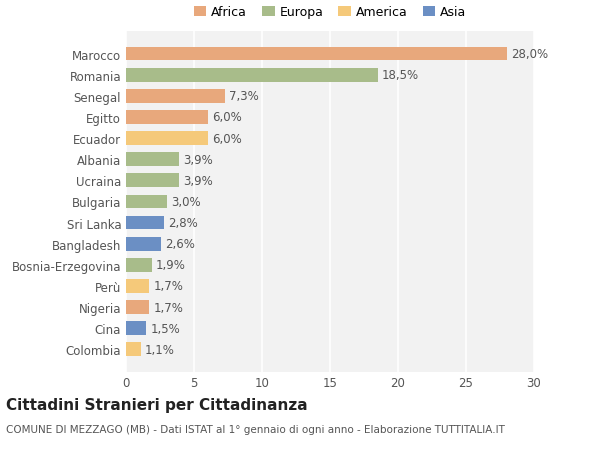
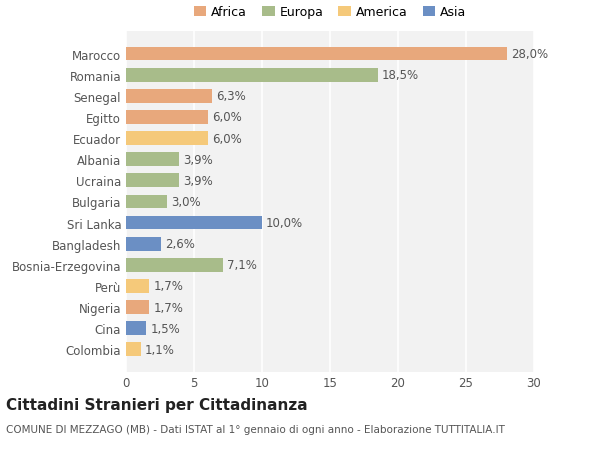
Senegal: 7,3% -> 6,3%
Sri Lanka: 2,8% -> 10,0%
Bosnia-Erzegovina: 1,9% -> 7,1%
